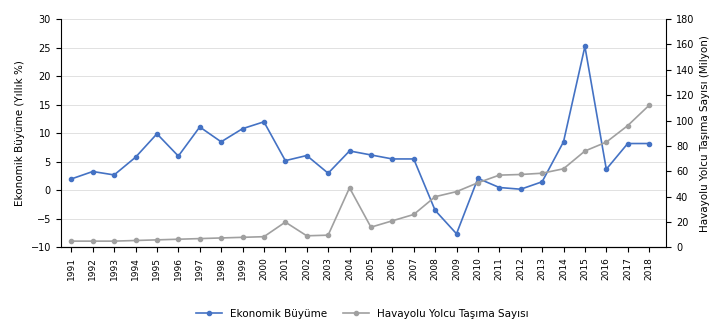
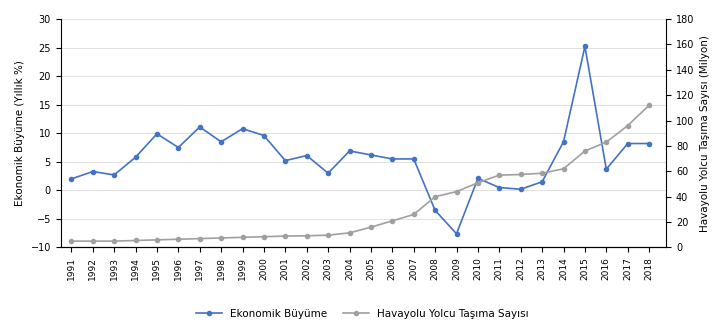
Ekonomik Büyüme/1996: 6.0 -> 7.5
Ekonomik Büyüme/2000: 12.0 -> 9.6
Havayolu Yolcu Taşıma Sayısı/2001: 20 -> 9
Havayolu Yolcu Taşıma Sayısı/2004: 47 -> 12
